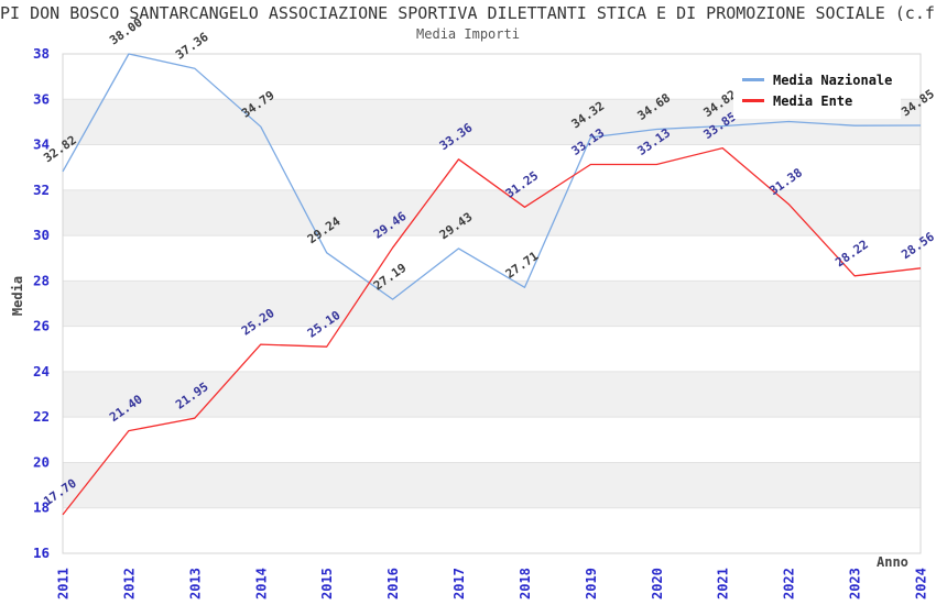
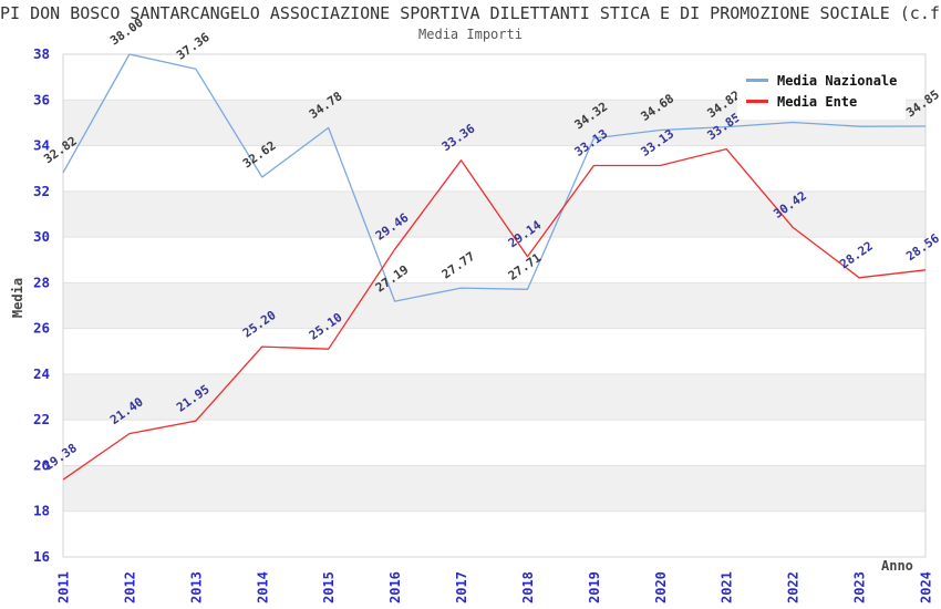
Media Ente/2011: 17.70 -> 19.38
Media Nazionale/2014: 34.79 -> 32.62
Media Nazionale/2015: 29.24 -> 34.78
Media Nazionale/2017: 29.43 -> 27.77
Media Ente/2018: 31.25 -> 29.14
Media Ente/2022: 31.38 -> 30.42
